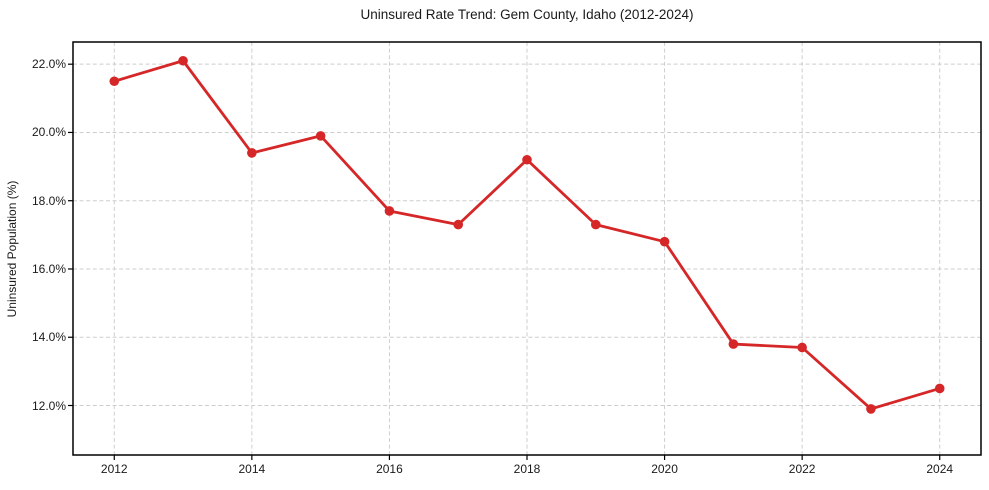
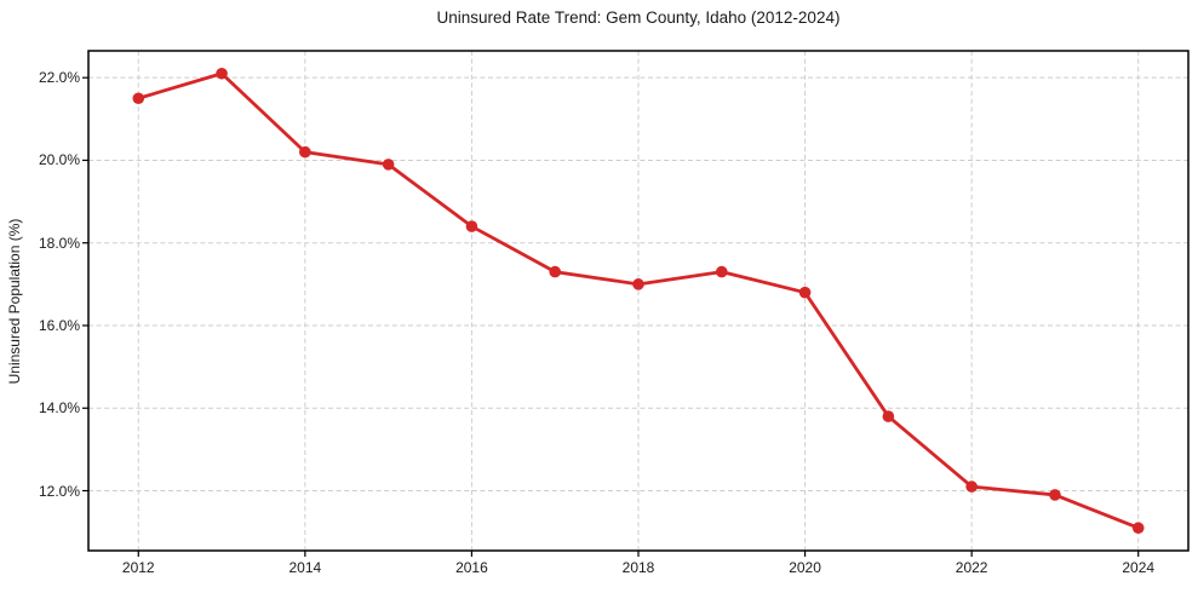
2014: 19.4% -> 20.2%
2016: 17.7% -> 18.4%
2018: 19.2% -> 17.0%
2022: 13.7% -> 12.1%
2024: 12.5% -> 11.1%
